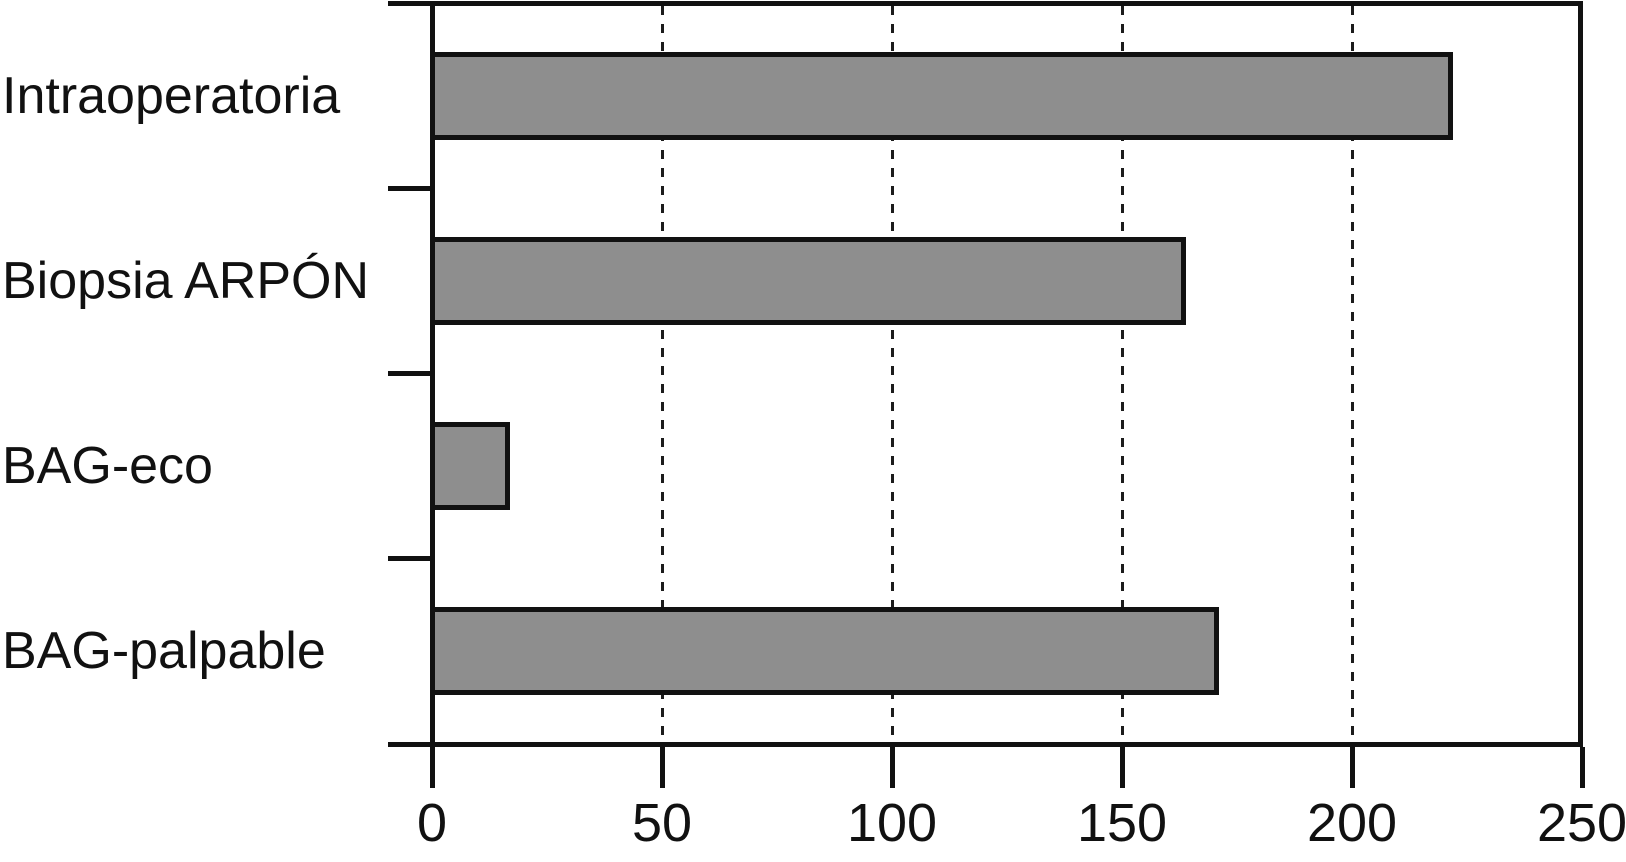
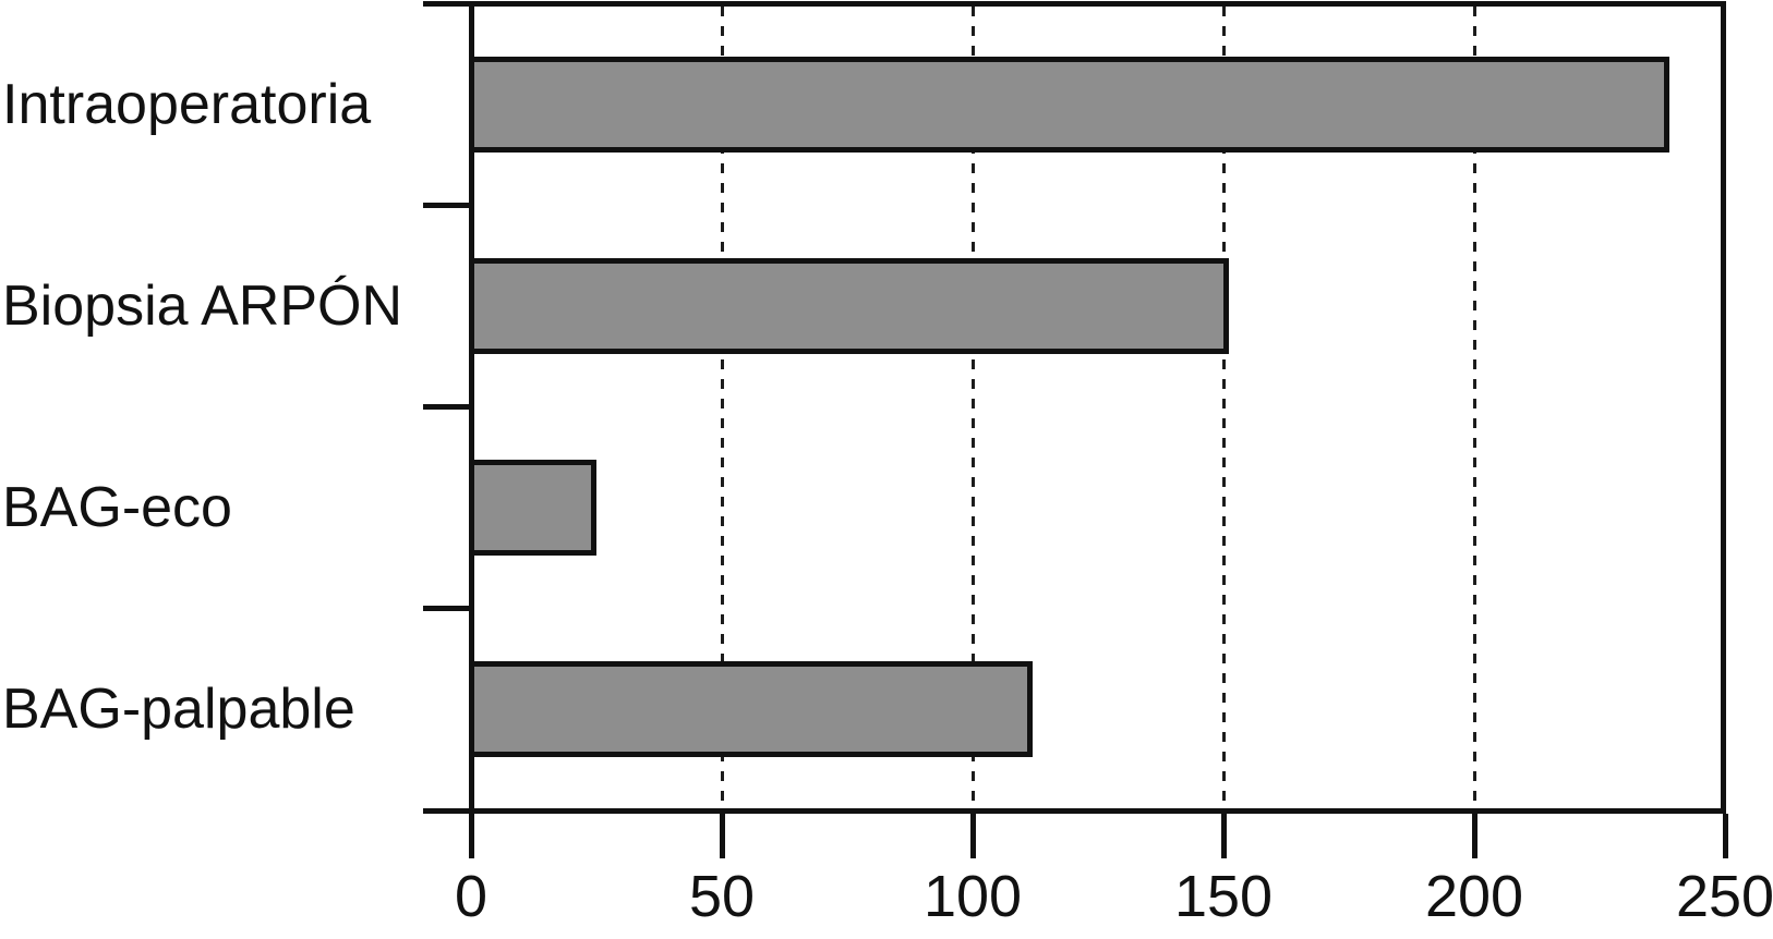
Intraoperatoria: 222 -> 239
Biopsia ARPÓN: 164 -> 151
BAG-eco: 17 -> 25
BAG-palpable: 171 -> 112
